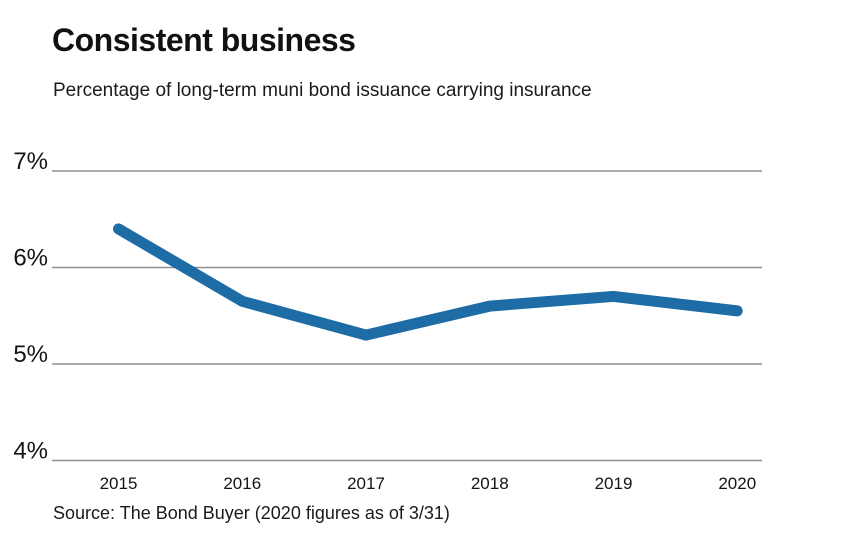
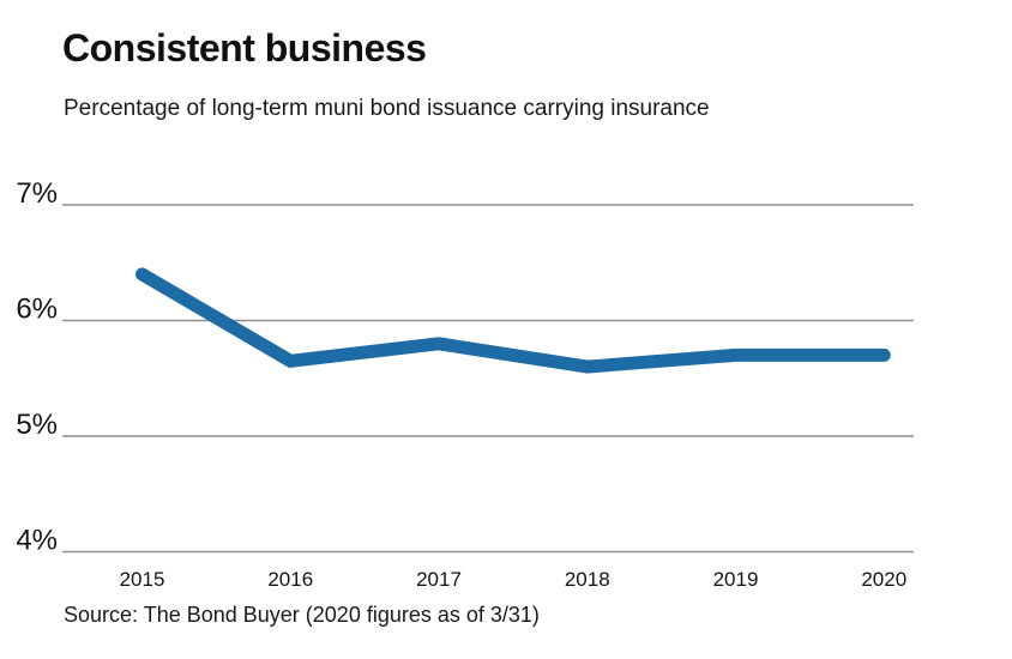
2017: 5.3% -> 5.8%
2020: 5.5% -> 5.7%
